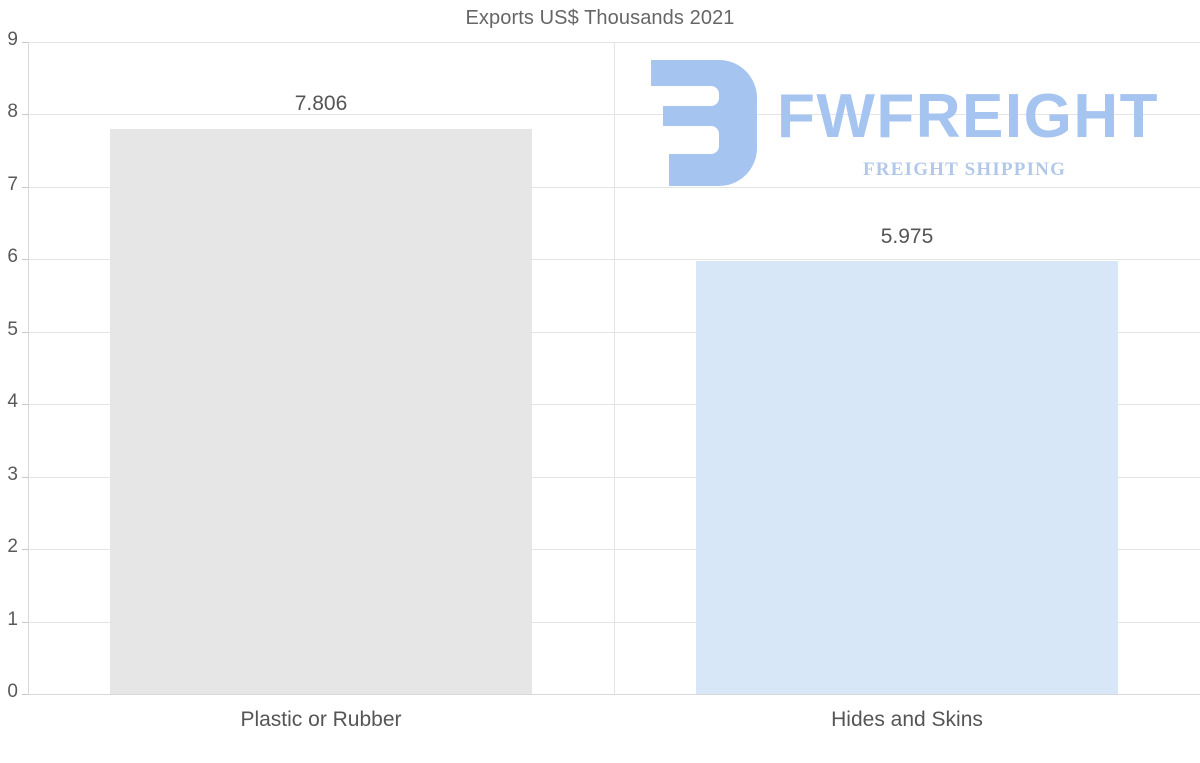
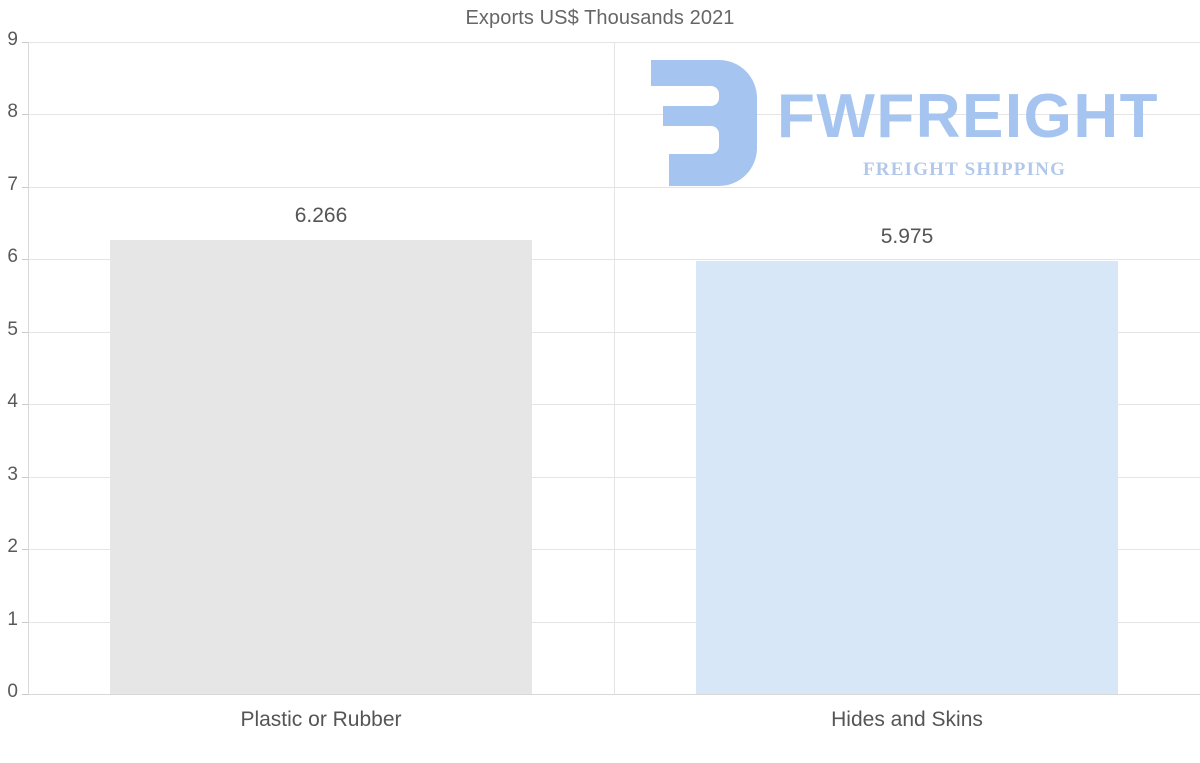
Plastic or Rubber: 7.806 -> 6.266
